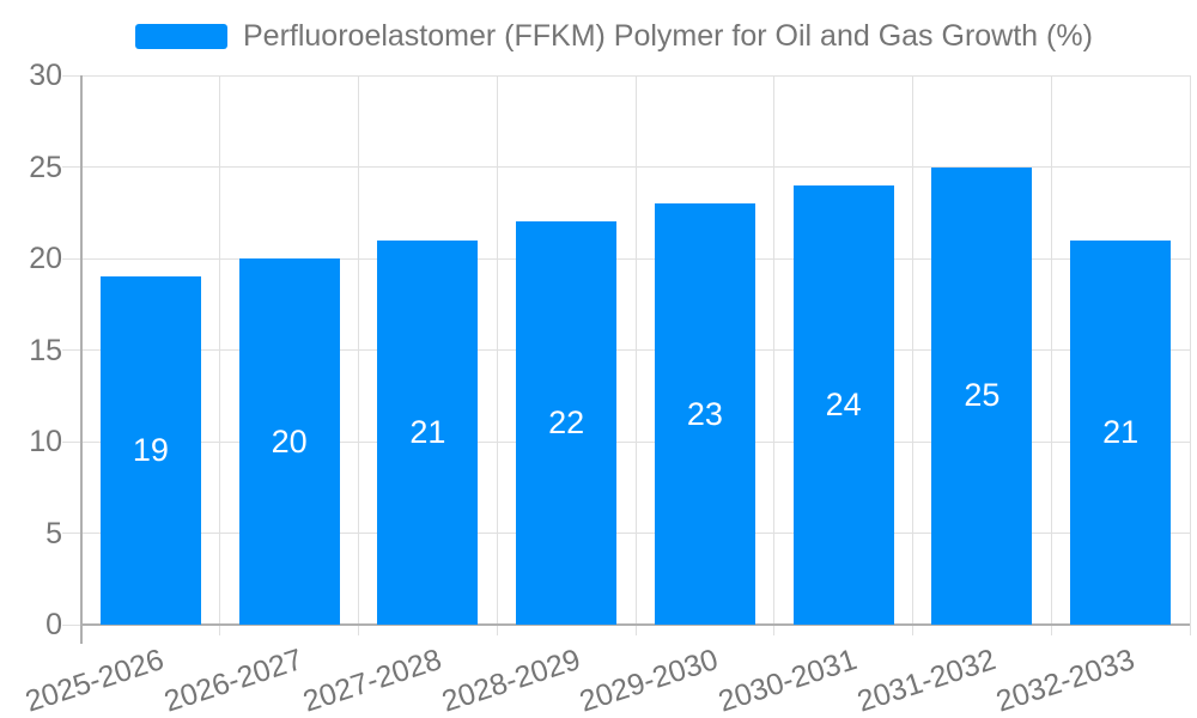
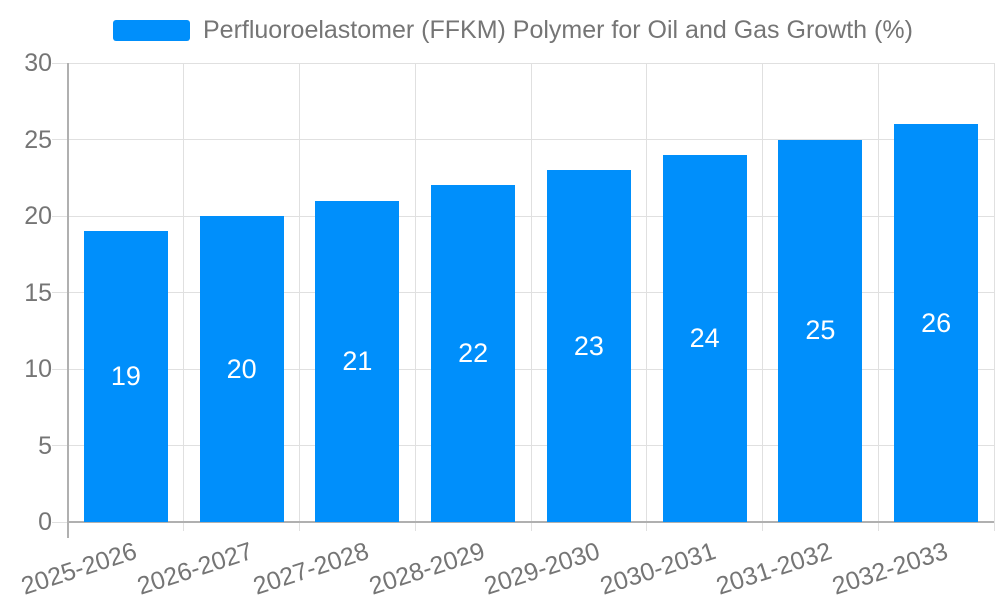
2032-2033: 21 -> 26
